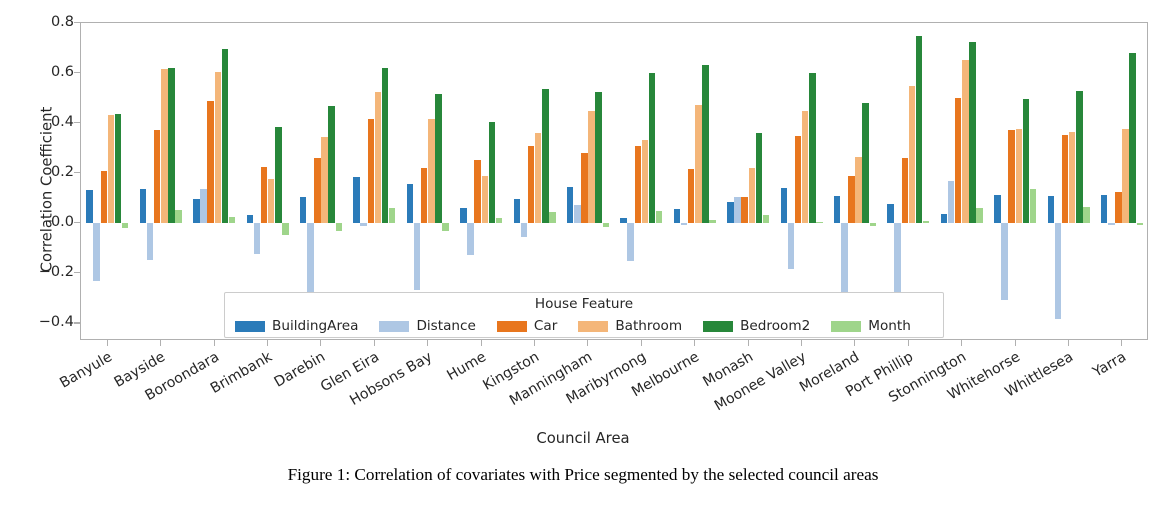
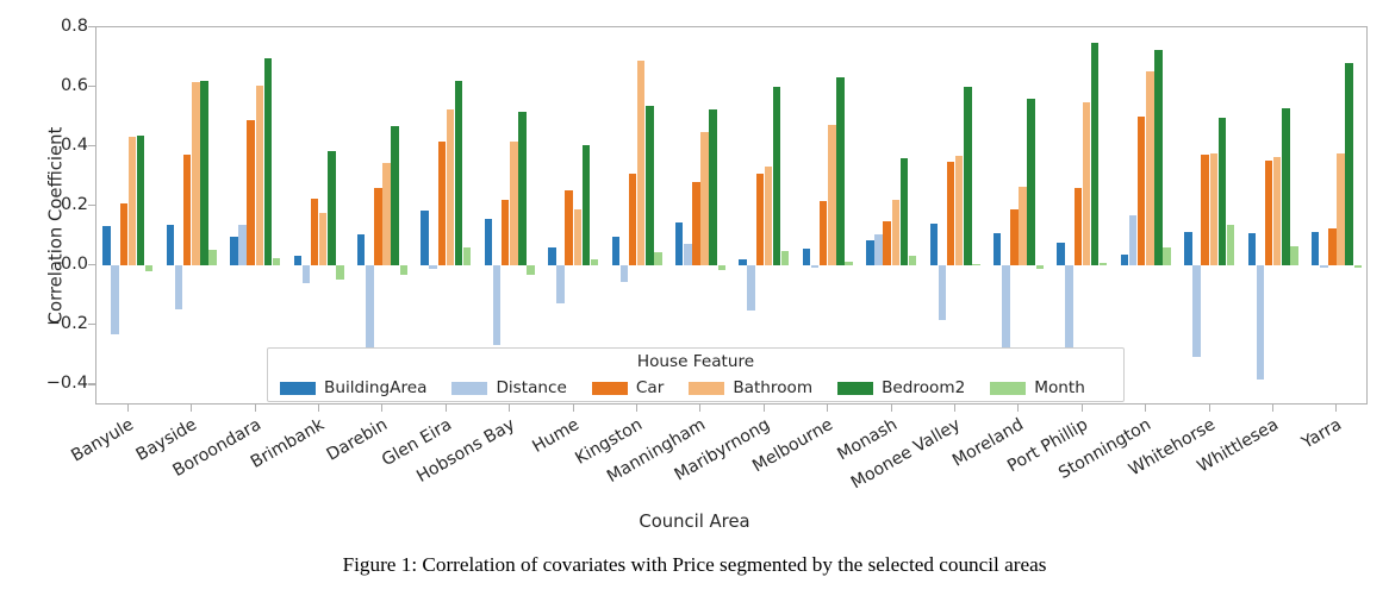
Distance/Brimbank: -0.12 -> -0.06
Bathroom/Kingston: 0.36 -> 0.69
Car/Monash: 0.11 -> 0.15
Bathroom/Moonee Valley: 0.45 -> 0.37
Bedroom2/Moreland: 0.48 -> 0.56
